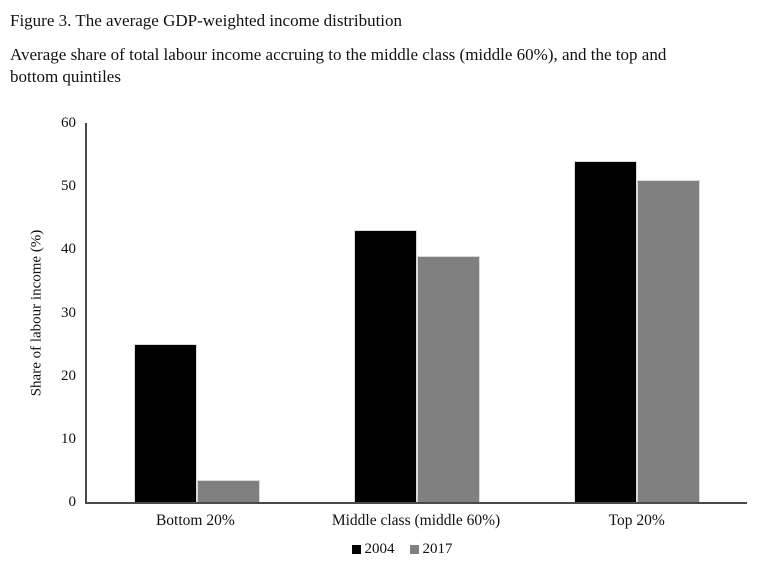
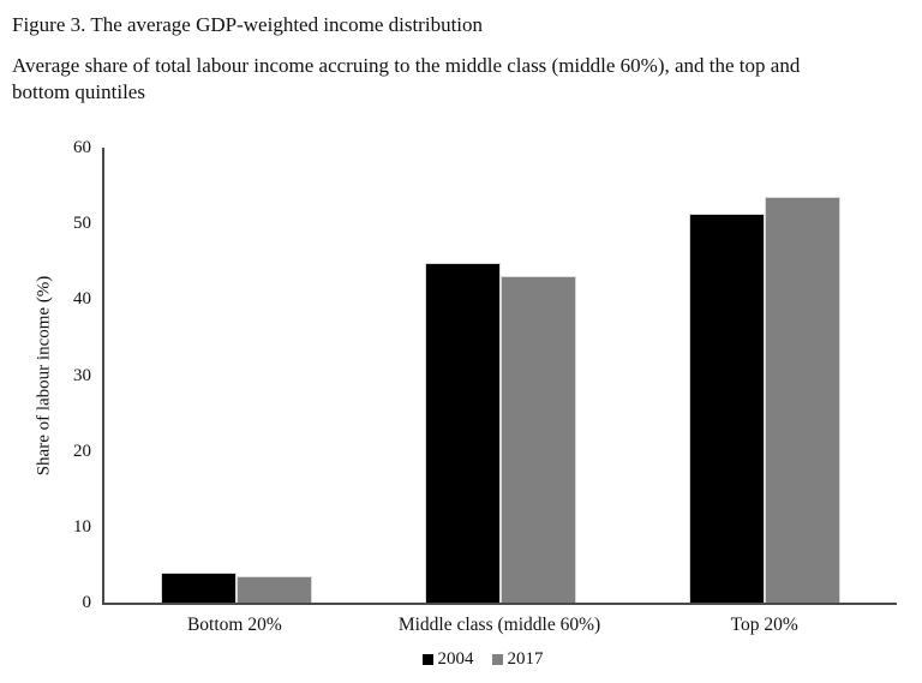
2004/Bottom 20%: 25 -> 4
2004/Middle class (middle 60%): 43 -> 45
2017/Middle class (middle 60%): 39 -> 43
2004/Top 20%: 54 -> 51
2017/Top 20%: 51 -> 54
